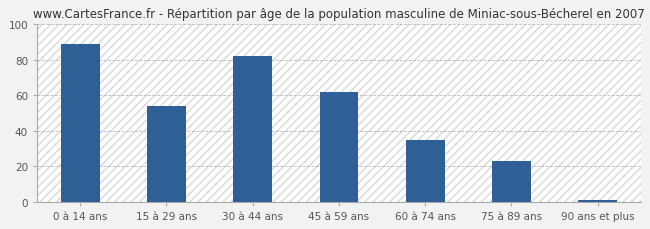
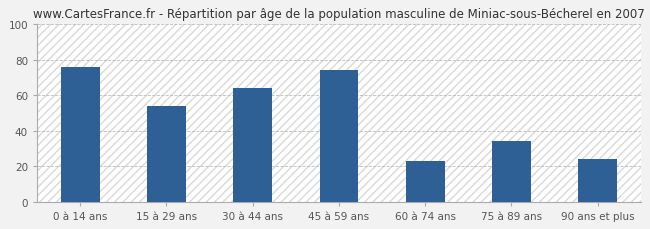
0 à 14 ans: 89 -> 76
30 à 44 ans: 82 -> 64
45 à 59 ans: 62 -> 74
60 à 74 ans: 35 -> 23
75 à 89 ans: 23 -> 34
90 ans et plus: 1 -> 24
